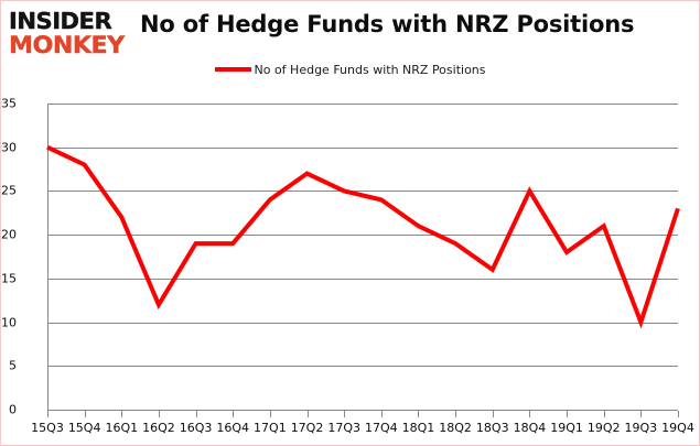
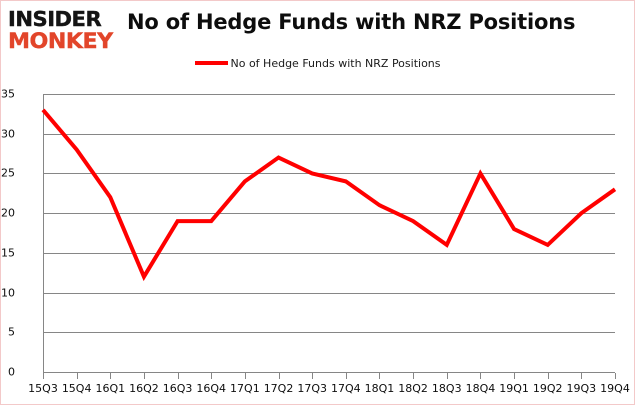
15Q3: 30 -> 33
19Q2: 21 -> 16
19Q3: 10 -> 20
